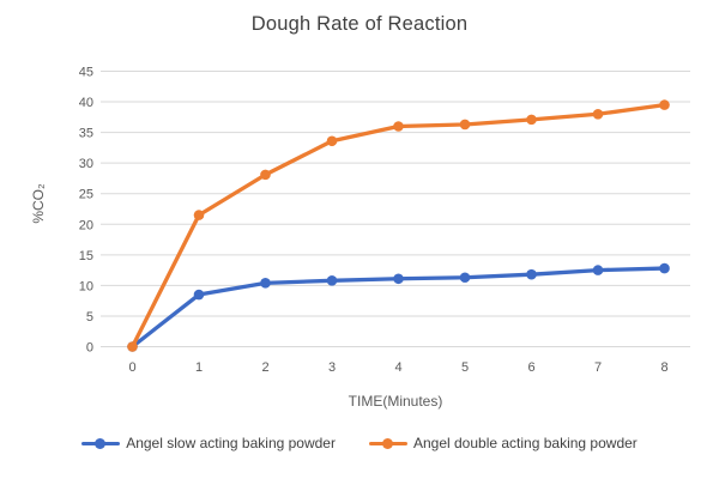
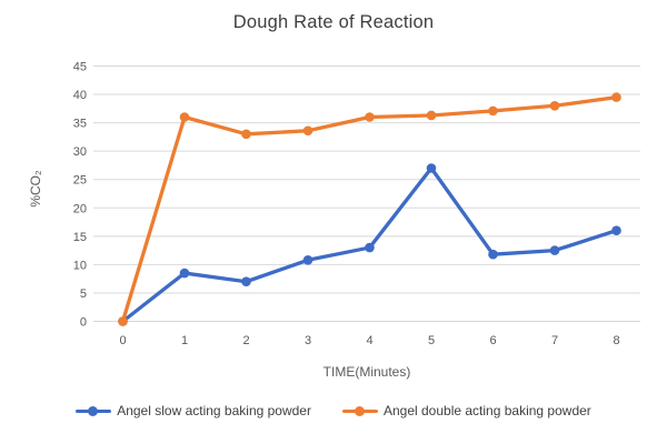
Angel double acting baking powder/1: 22 -> 36
Angel slow acting baking powder/2: 10 -> 7
Angel double acting baking powder/2: 28 -> 33
Angel slow acting baking powder/4: 11 -> 13
Angel slow acting baking powder/5: 11 -> 27
Angel slow acting baking powder/8: 13 -> 16
